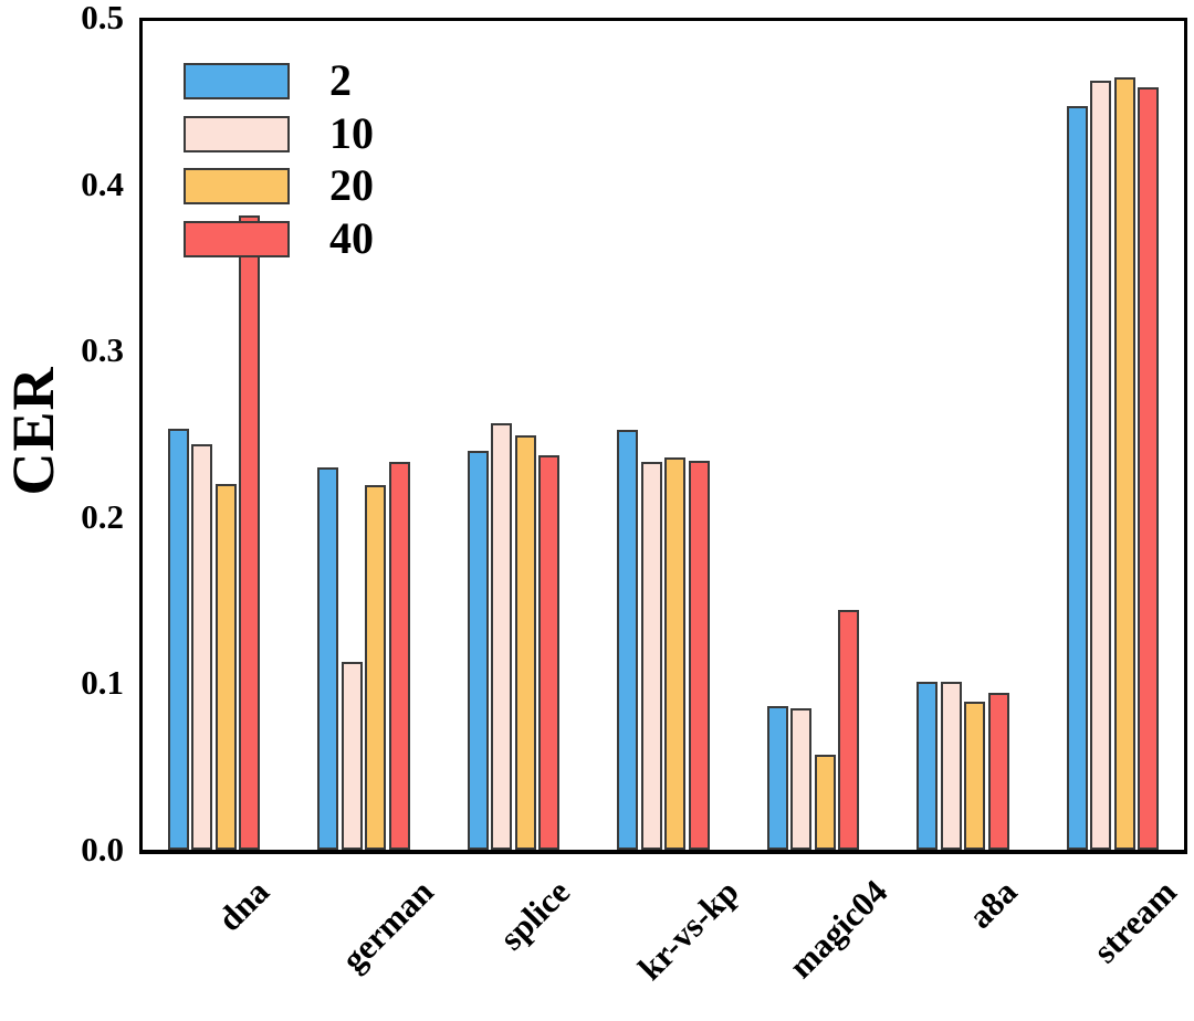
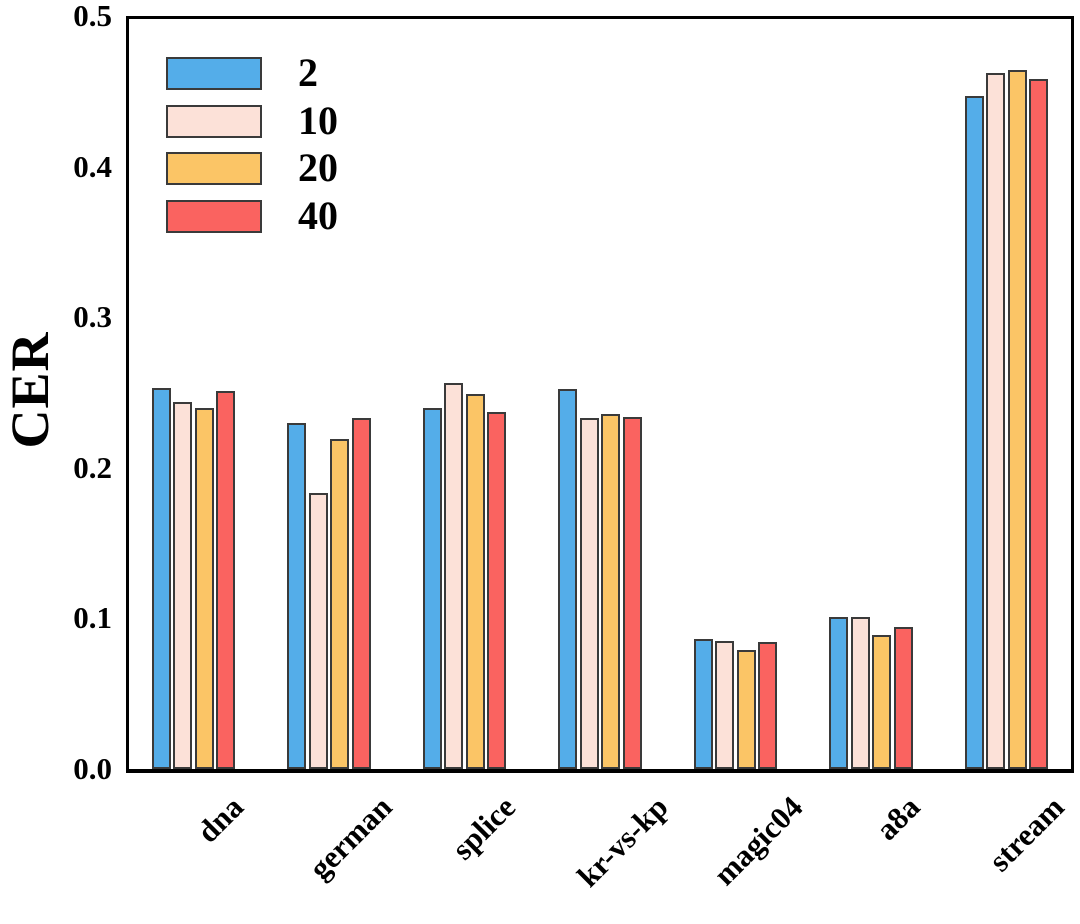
20/dna: 0.220 -> 0.240
40/dna: 0.381 -> 0.251
10/german: 0.113 -> 0.183
20/magic04: 0.057 -> 0.079
40/magic04: 0.144 -> 0.084
